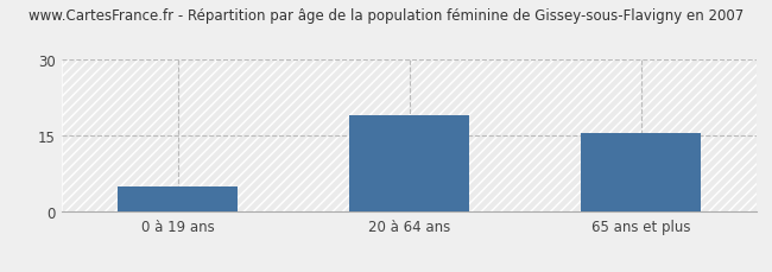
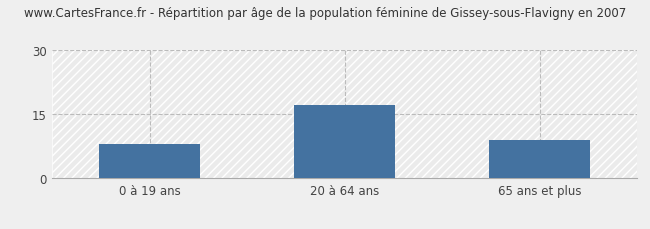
0 à 19 ans: 5.0 -> 8.0
20 à 64 ans: 19.0 -> 17.0
65 ans et plus: 15.5 -> 9.0
